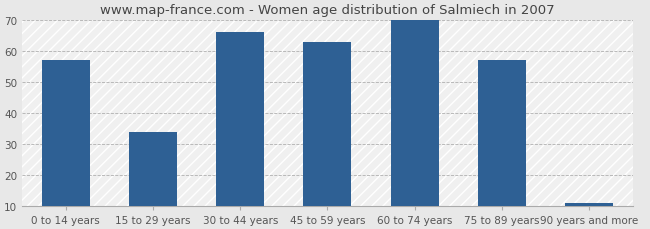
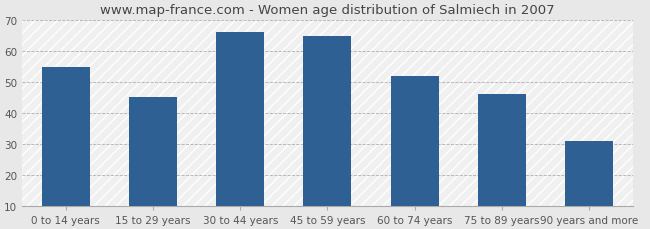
0 to 14 years: 57 -> 55
15 to 29 years: 34 -> 45
45 to 59 years: 63 -> 65
60 to 74 years: 70 -> 52
75 to 89 years: 57 -> 46
90 years and more: 11 -> 31
